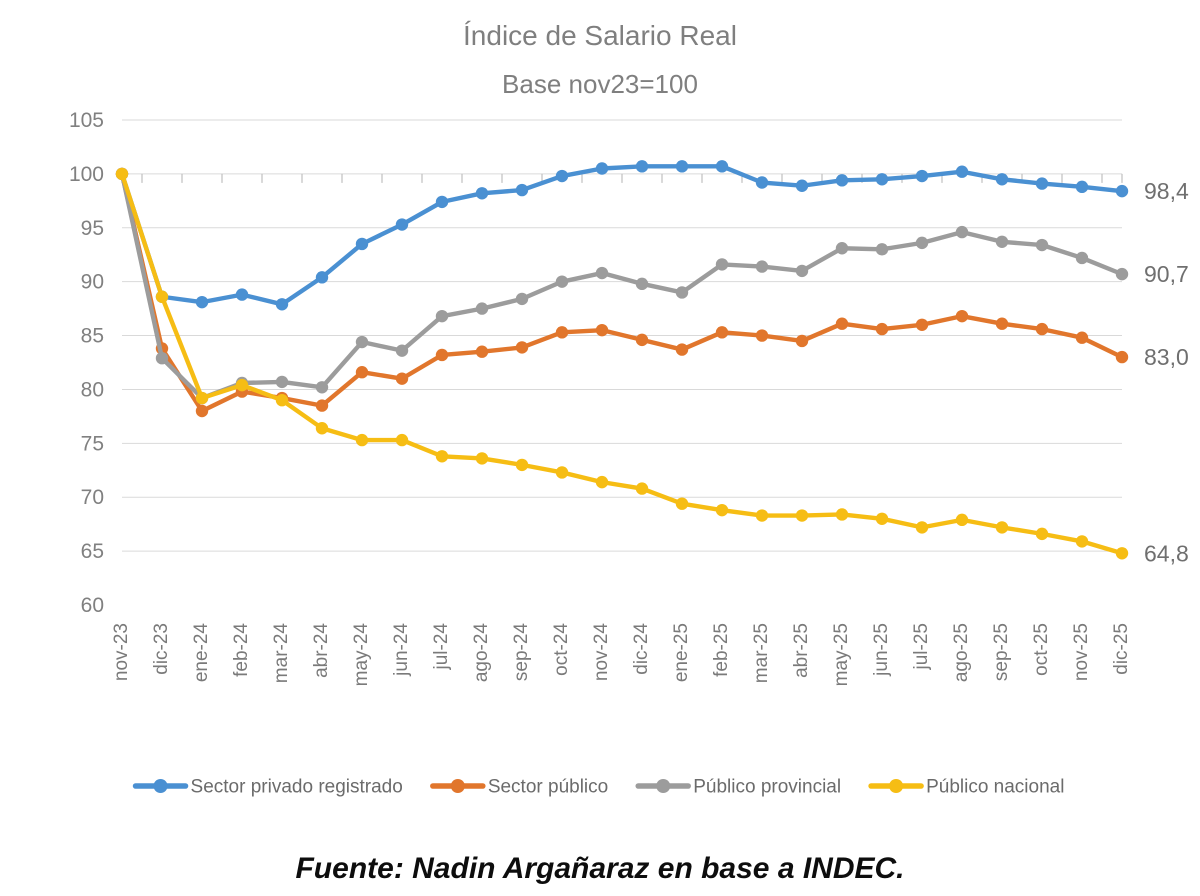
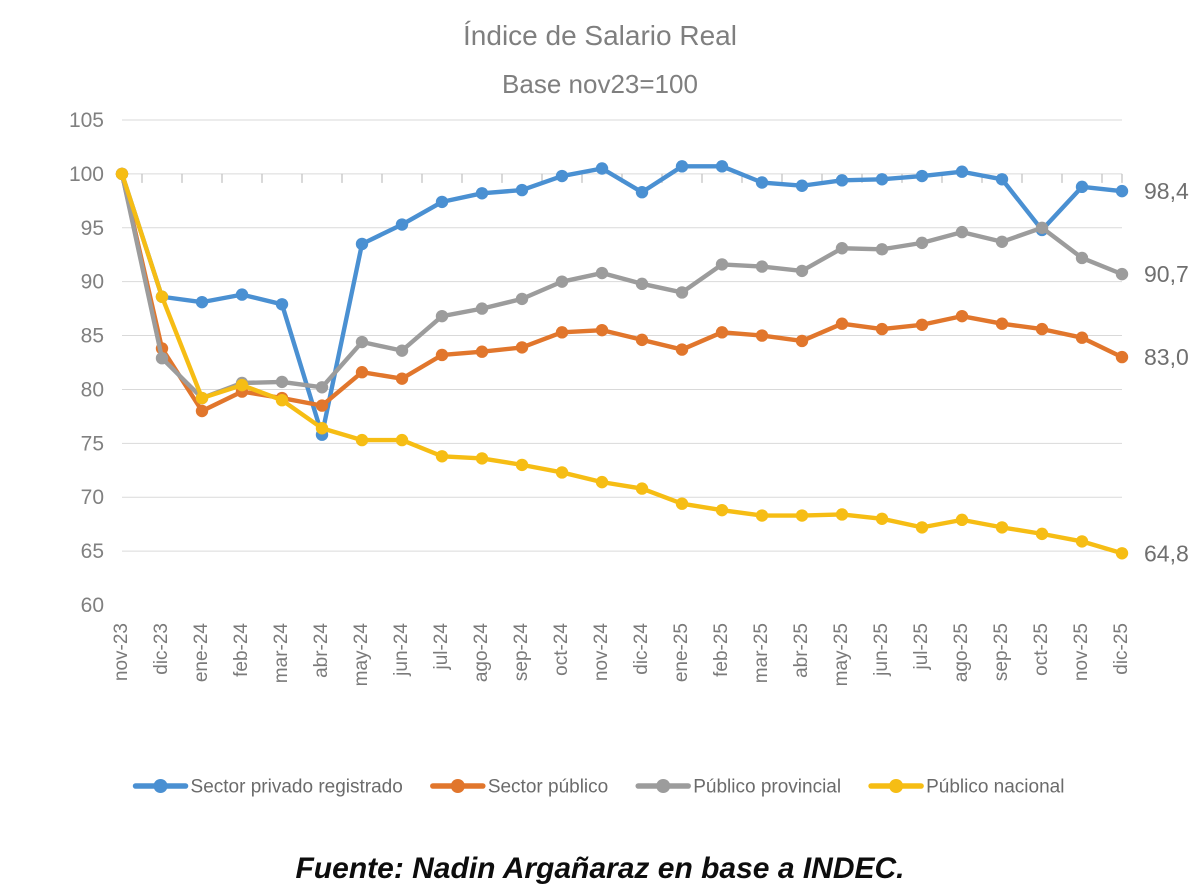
Sector privado registrado/abr-24: 90.4 -> 75.8
Sector privado registrado/dic-24: 100.7 -> 98.3
Sector privado registrado/oct-25: 99.1 -> 94.8
Público provincial/oct-25: 93.4 -> 95.0
